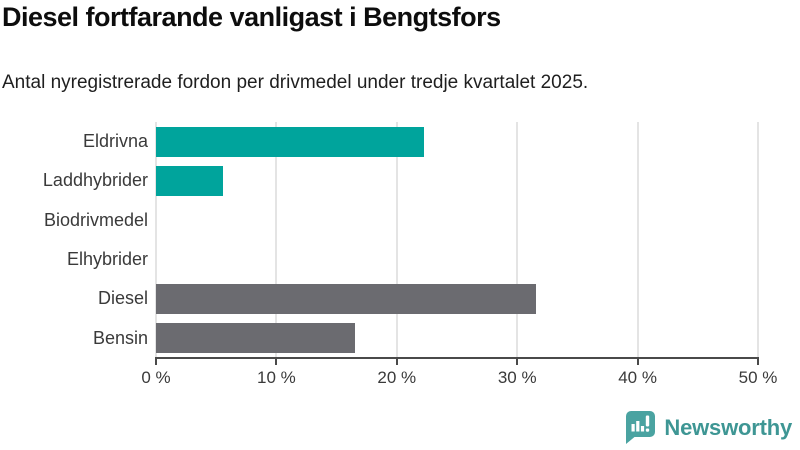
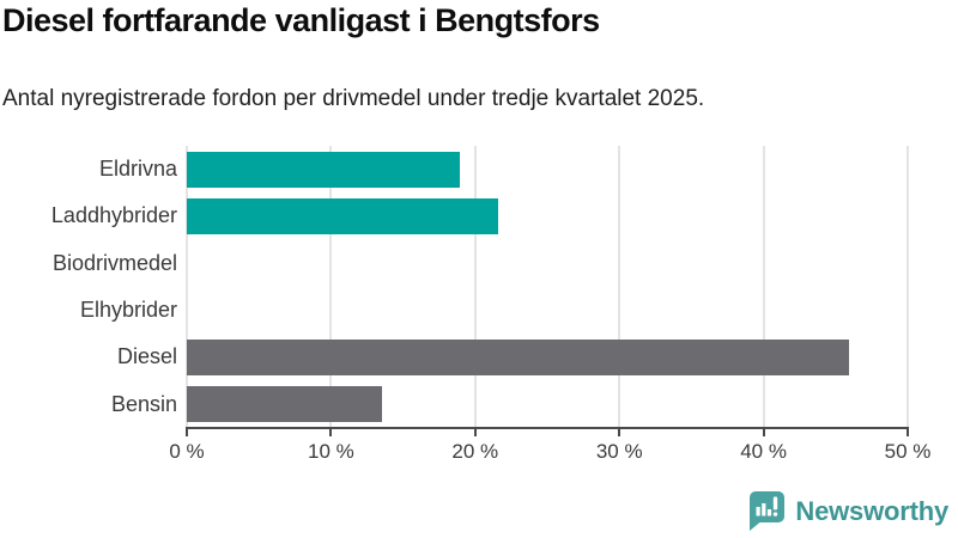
Eldrivna: 22.3% -> 18.9%
Laddhybrider: 5.6% -> 21.6%
Diesel: 31.6% -> 45.9%
Bensin: 16.5% -> 13.5%
